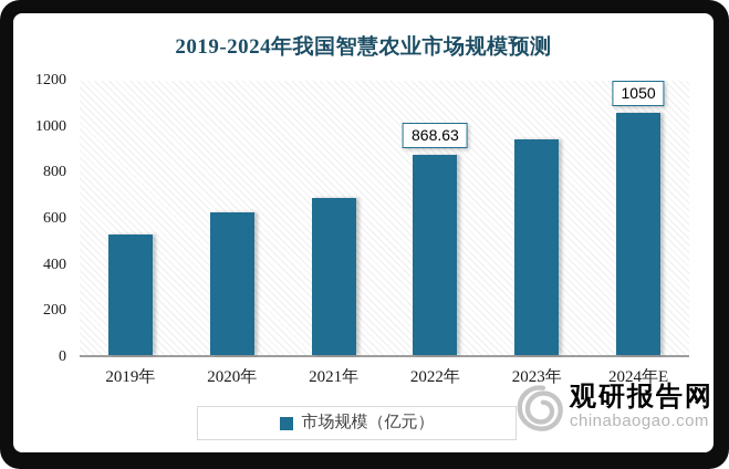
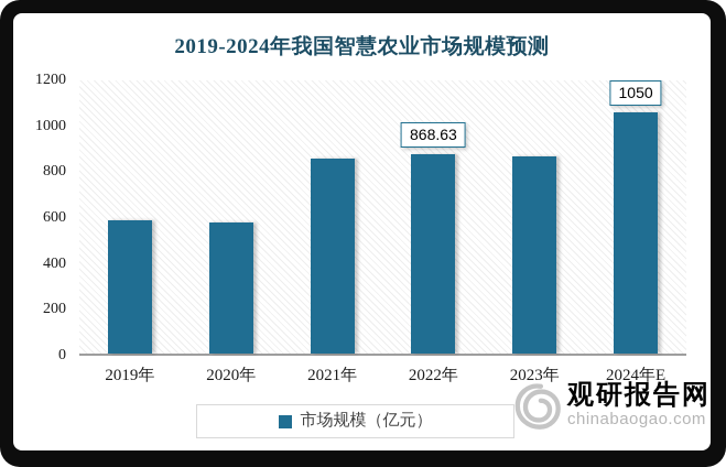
2019年: 520 -> 580
2020年: 620 -> 570
2021年: 680 -> 850
2023年: 940 -> 860
